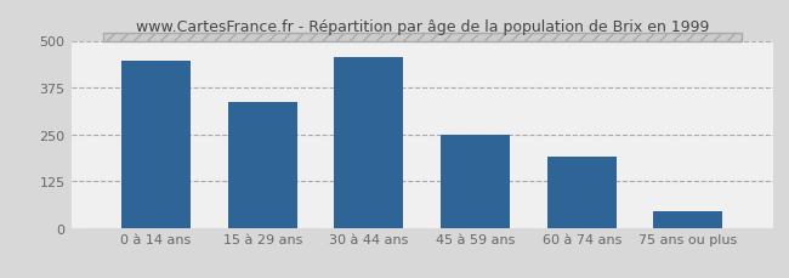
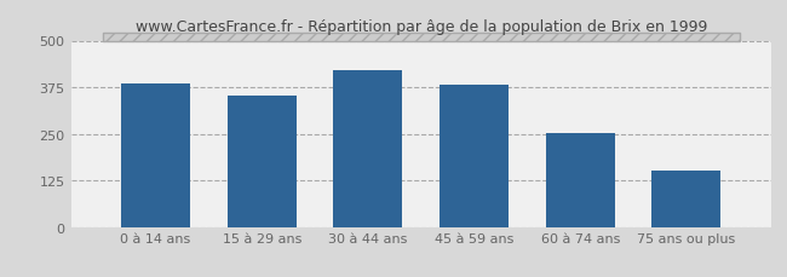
0 à 14 ans: 445 -> 385
15 à 29 ans: 335 -> 352
30 à 44 ans: 455 -> 422
45 à 59 ans: 250 -> 380
60 à 74 ans: 190 -> 253
75 ans ou plus: 45 -> 152
